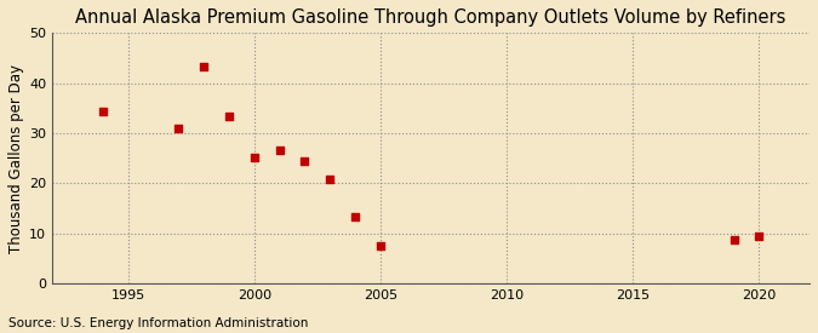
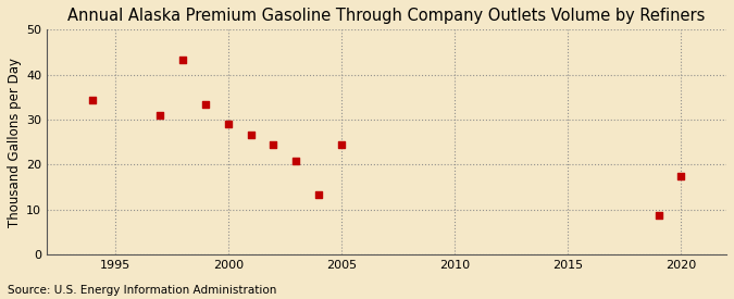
2000: 25.1 -> 29.0
2005: 7.5 -> 24.5
2020: 9.5 -> 17.5
